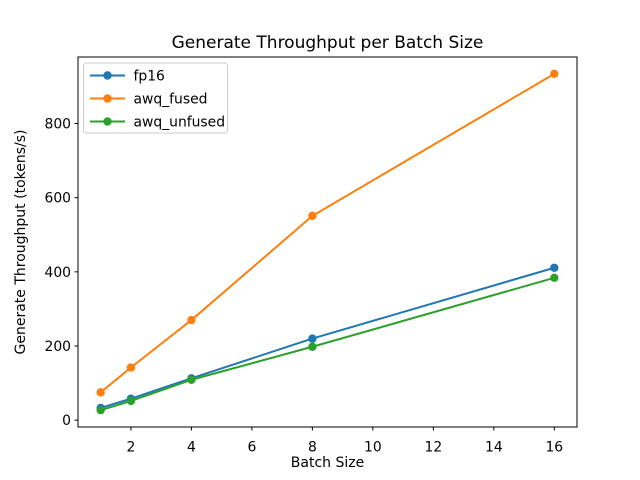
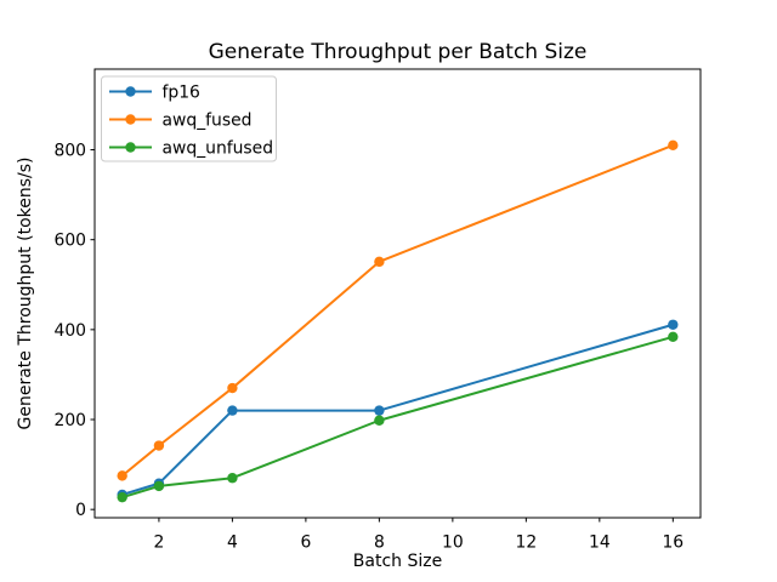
fp16/4: 110 -> 220
awq_unfused/4: 110 -> 70
awq_fused/16: 930 -> 810
